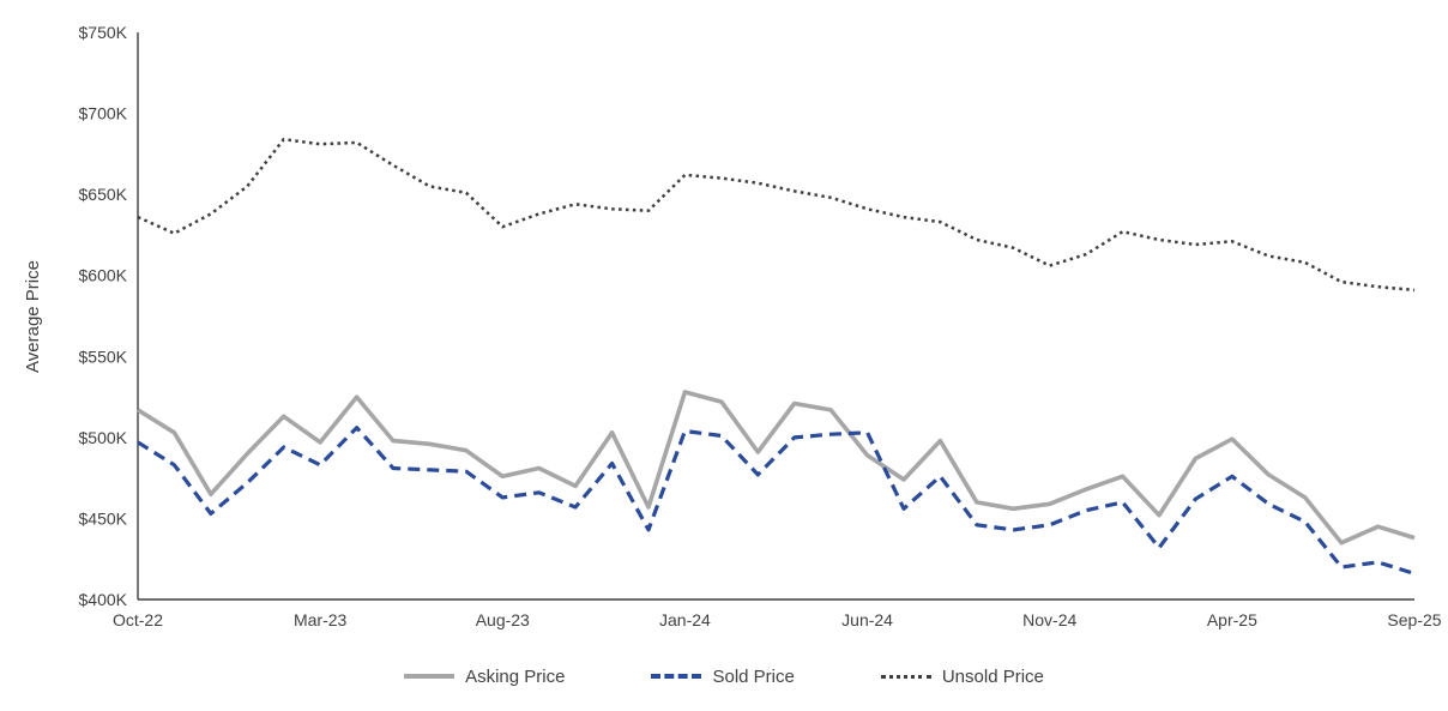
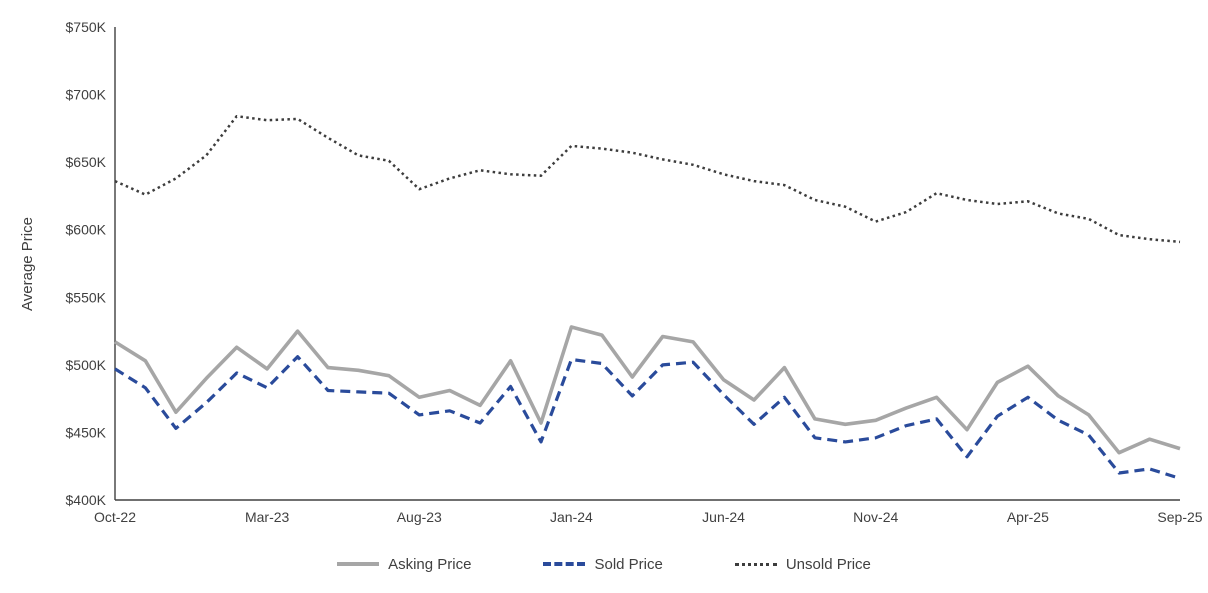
Sold Price/Jun-24: $503K -> $478K
